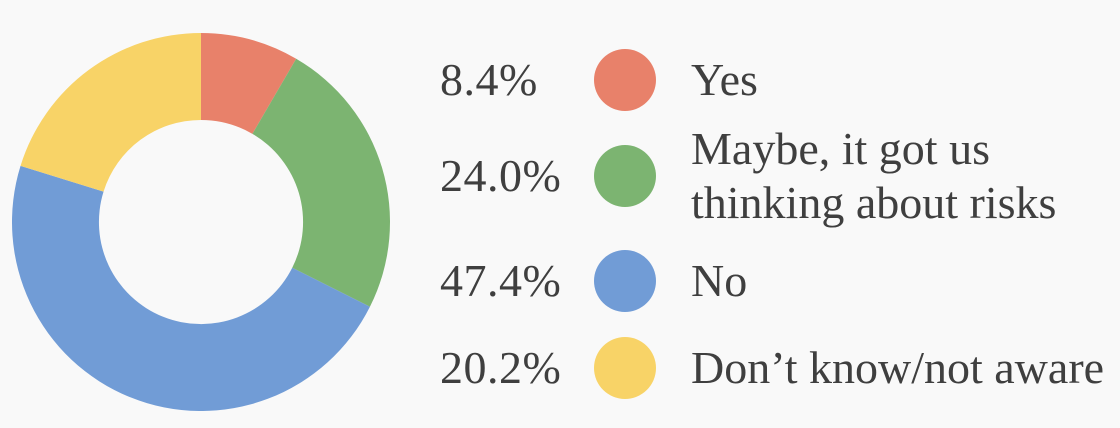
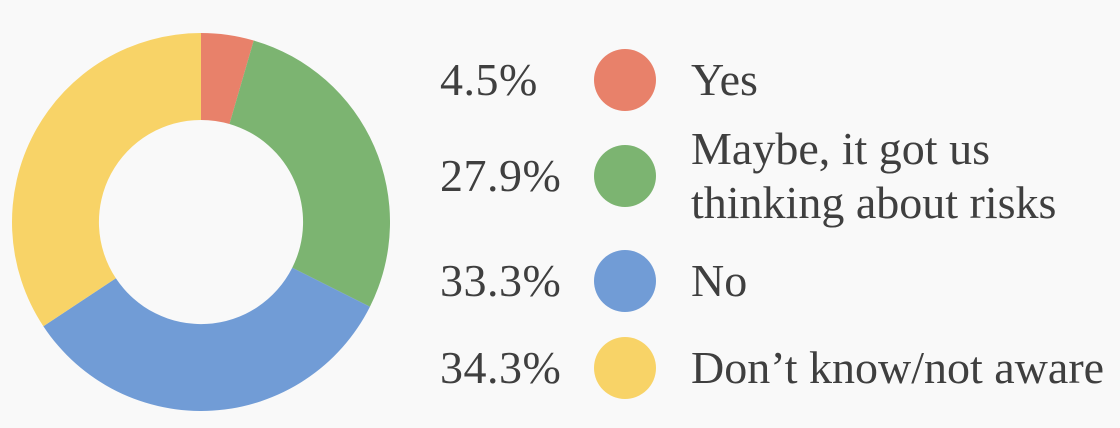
Yes: 8.4% -> 4.5%
Maybe, it got us thinking about risks: 24.0% -> 27.9%
No: 47.4% -> 33.3%
Don’t know/not aware: 20.2% -> 34.3%
